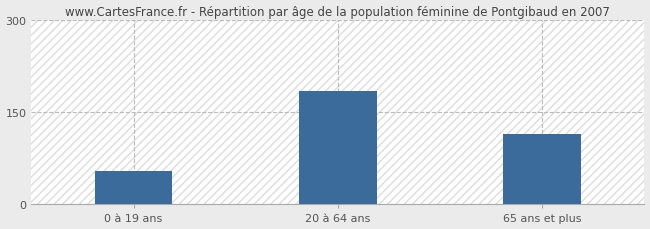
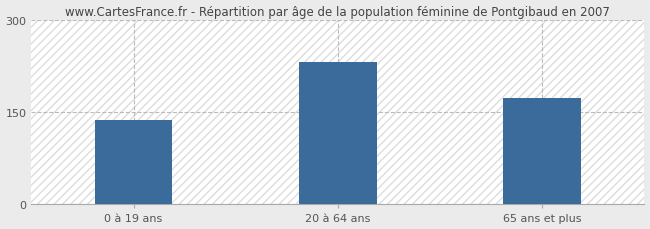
0 à 19 ans: 55 -> 138
20 à 64 ans: 185 -> 232
65 ans et plus: 115 -> 174
